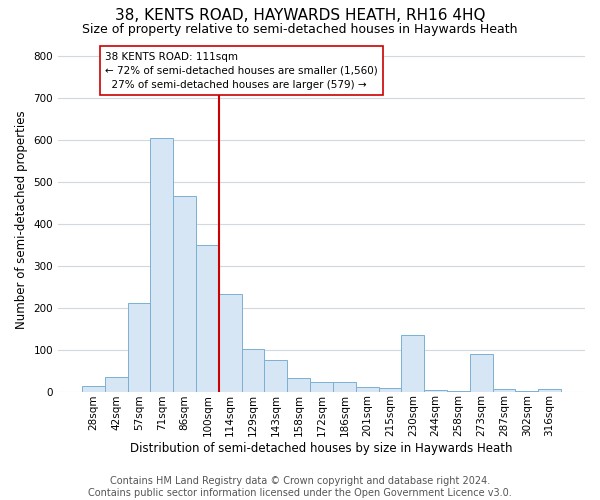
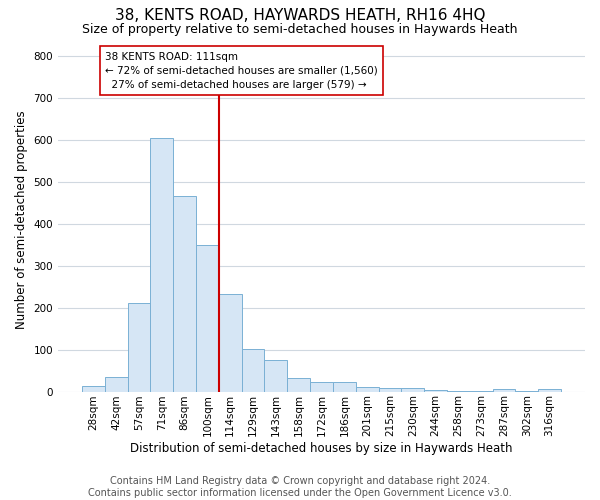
230sqm: 135 -> 8
273sqm: 90 -> 1
